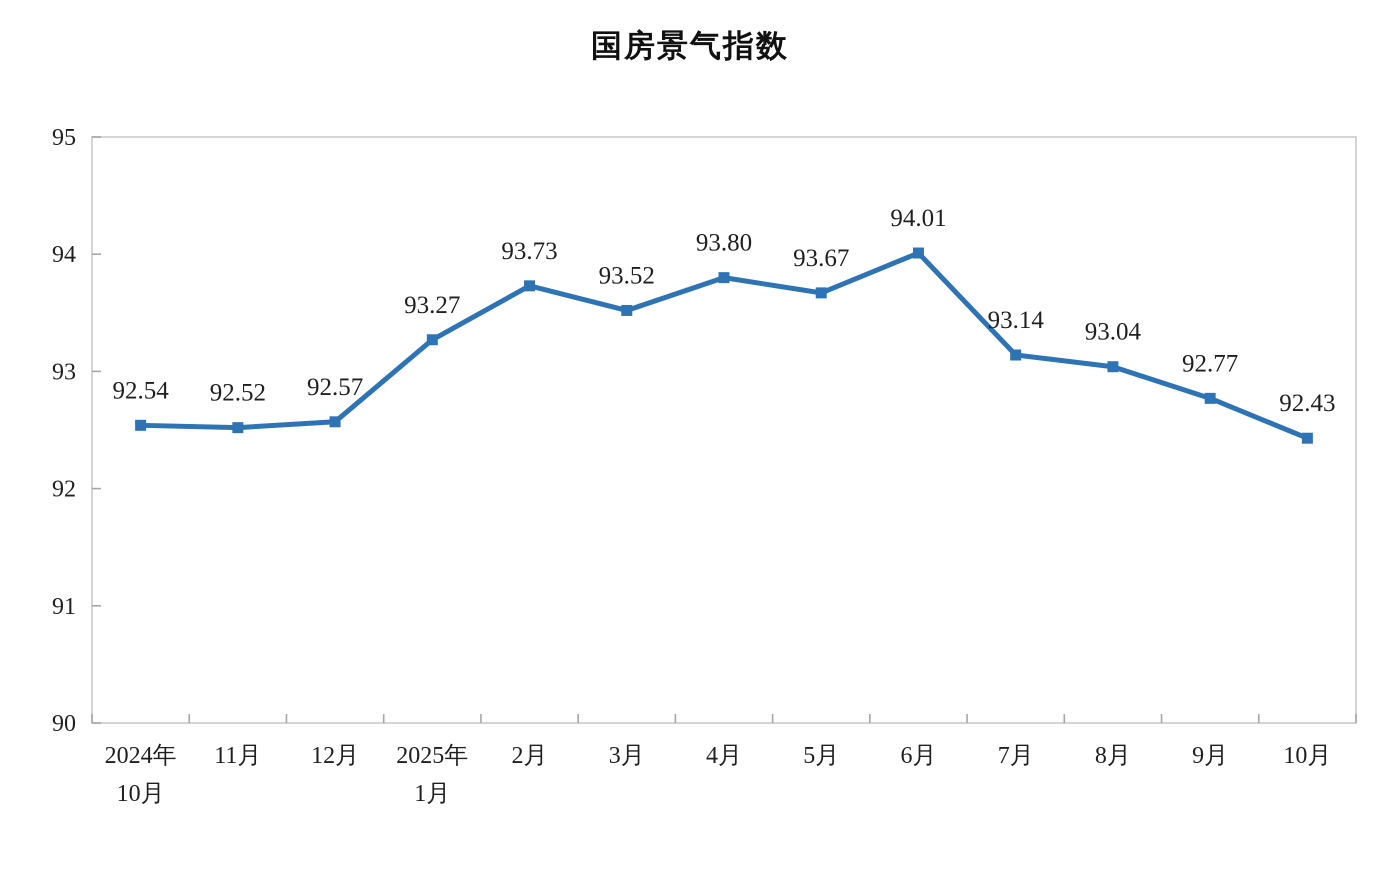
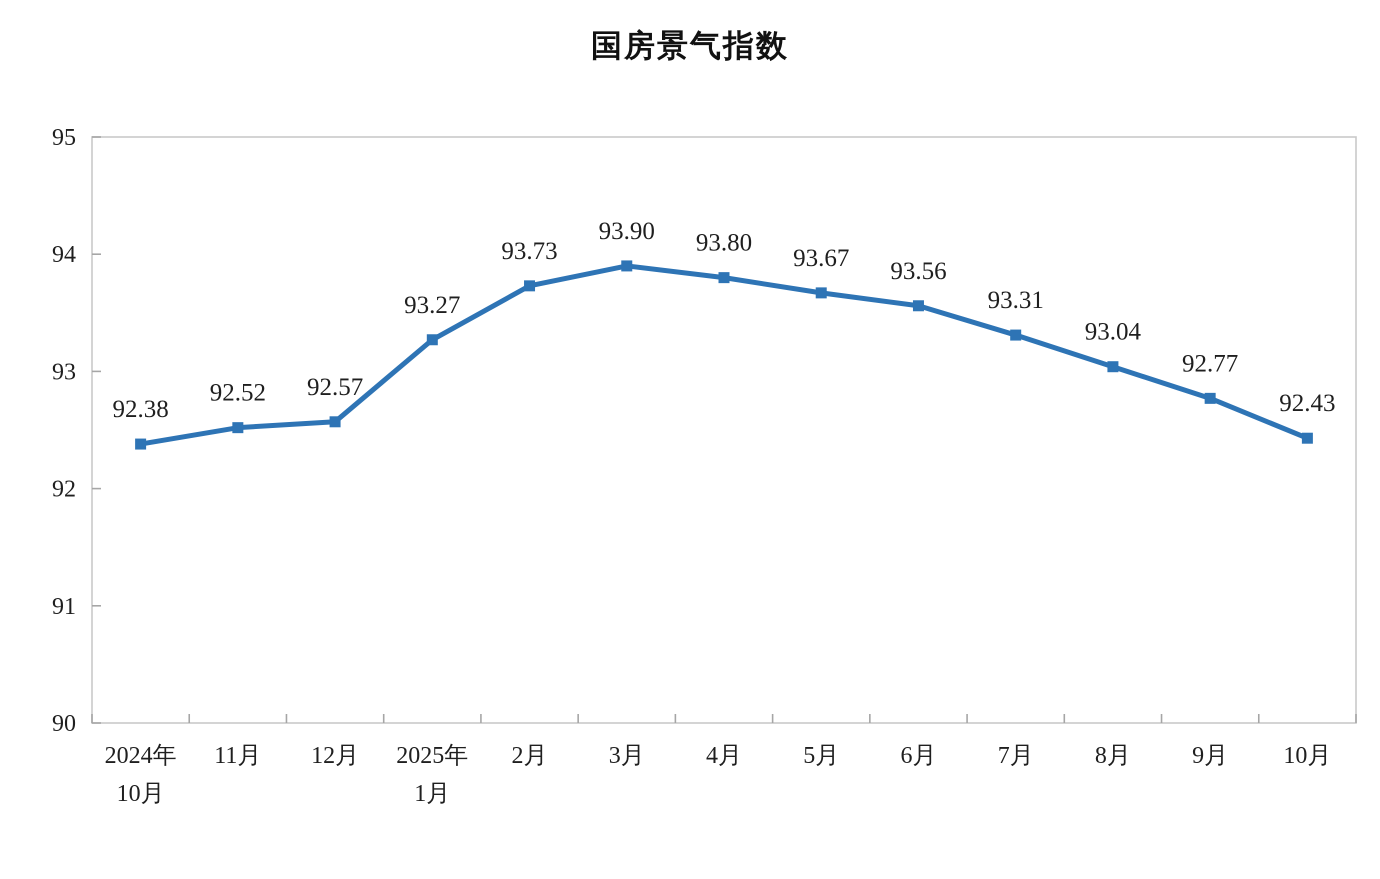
2024年 10月: 92.54 -> 92.38
3月: 93.52 -> 93.90
6月: 94.01 -> 93.56
7月: 93.14 -> 93.31
